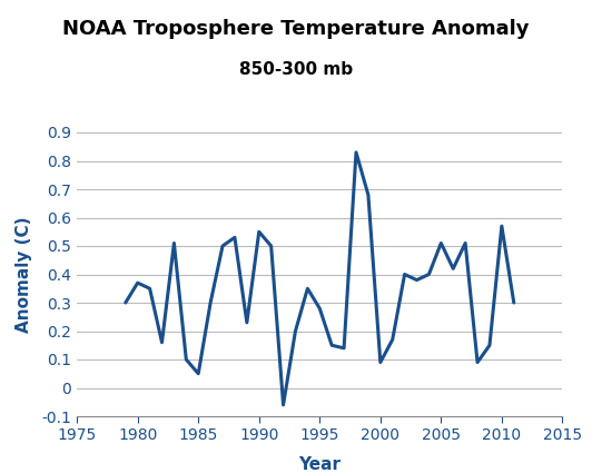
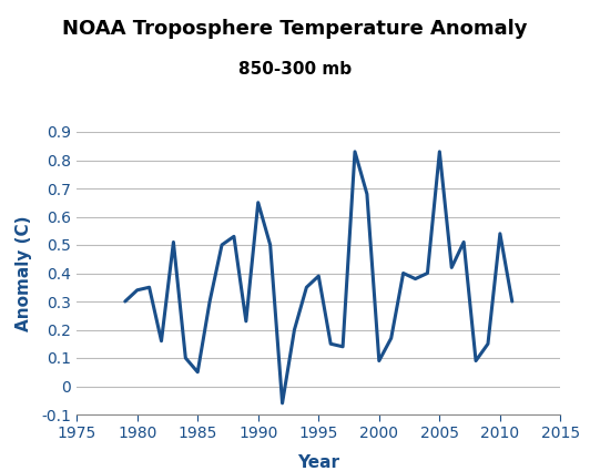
1980: 0.37 -> 0.34
1990: 0.55 -> 0.65
1995: 0.28 -> 0.39
2005: 0.51 -> 0.83
2010: 0.57 -> 0.54
